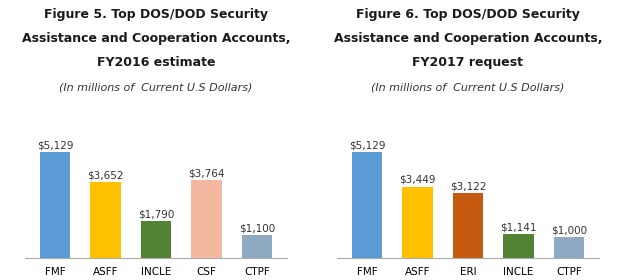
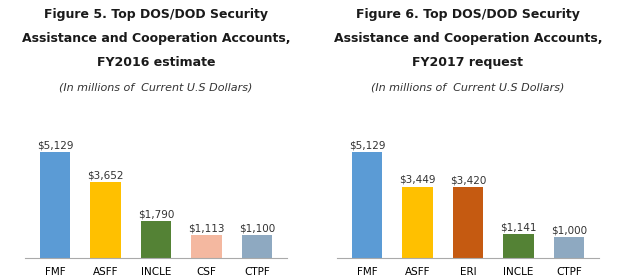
CSF: $3,764 -> $1,113
ERI: $3,122 -> $3,420
